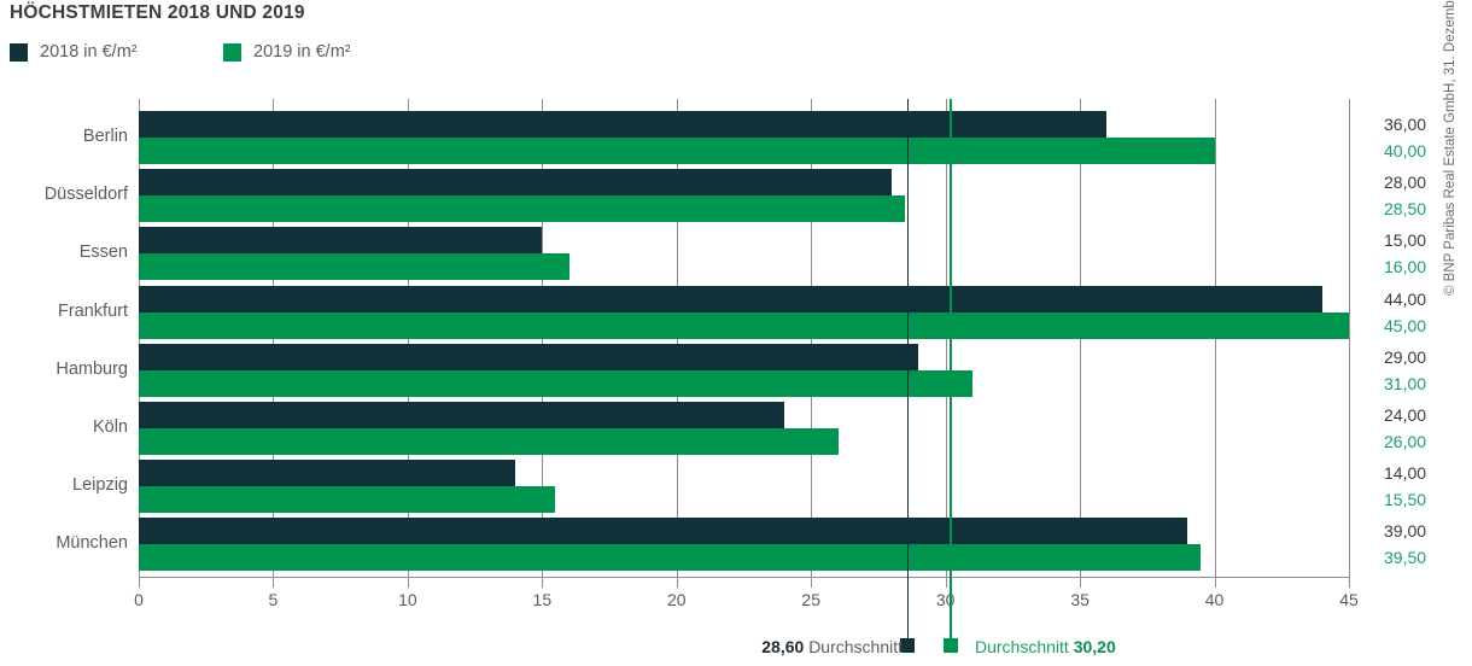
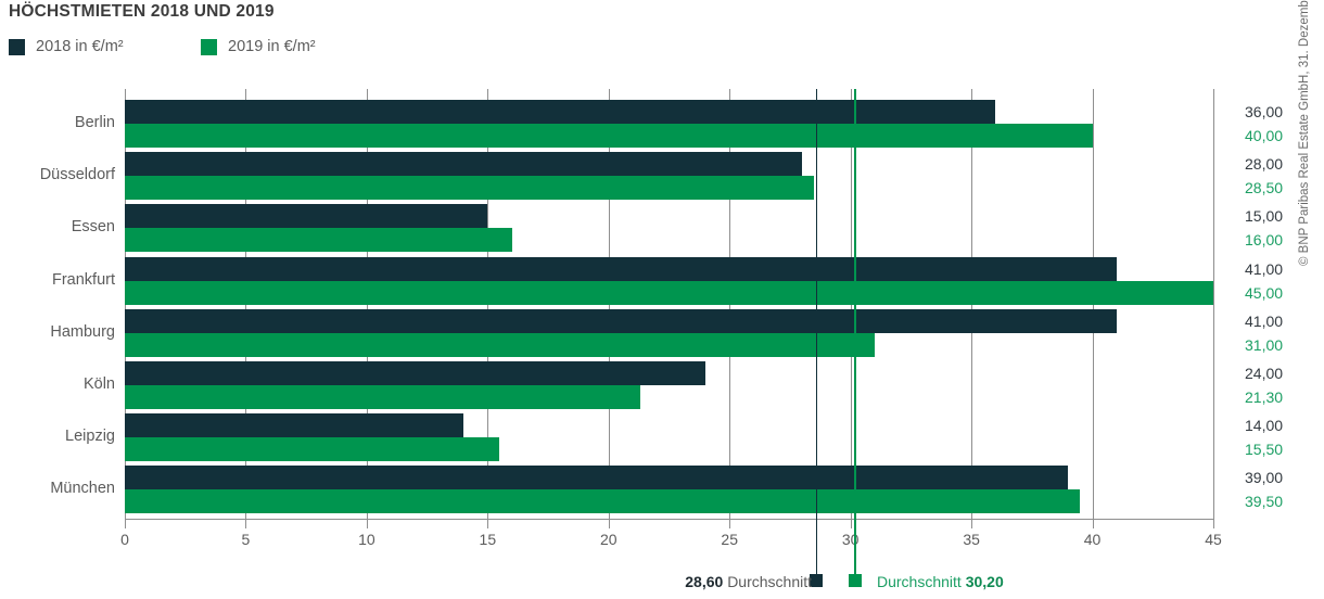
2018 in €/m²/Frankfurt: 44,00 -> 41,00
2018 in €/m²/Hamburg: 29,00 -> 41,00
2019 in €/m²/Köln: 26,00 -> 21,30
